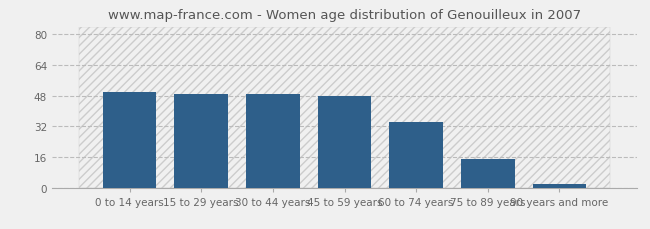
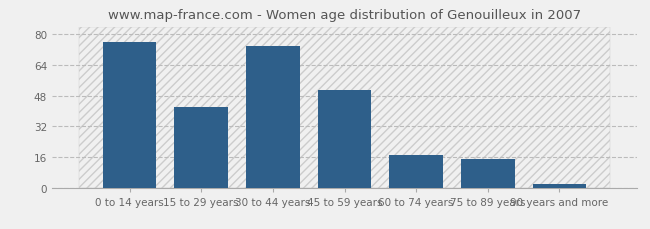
0 to 14 years: 50 -> 76
15 to 29 years: 49 -> 42
30 to 44 years: 49 -> 74
45 to 59 years: 48 -> 51
60 to 74 years: 34 -> 17
